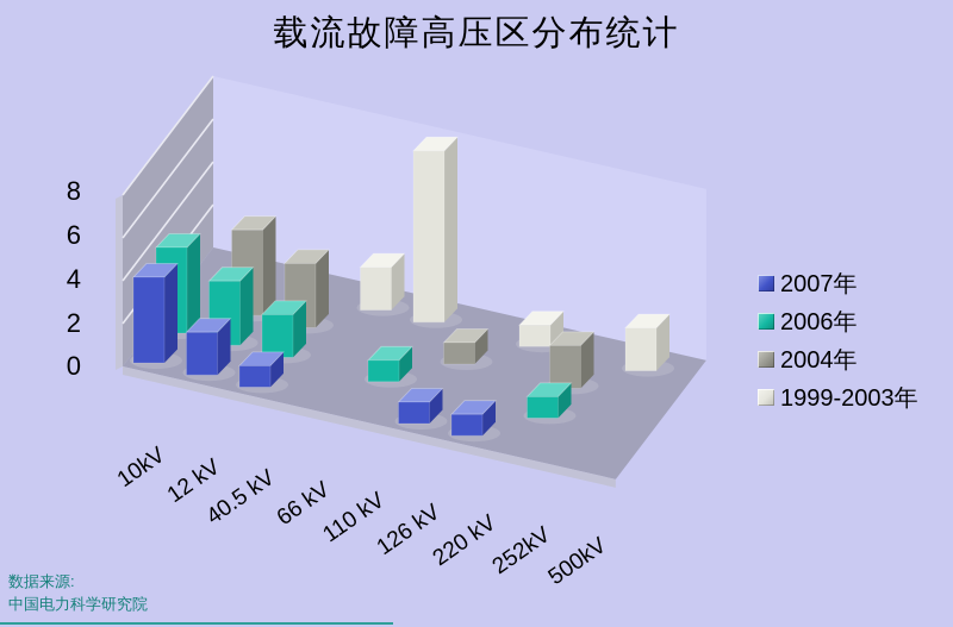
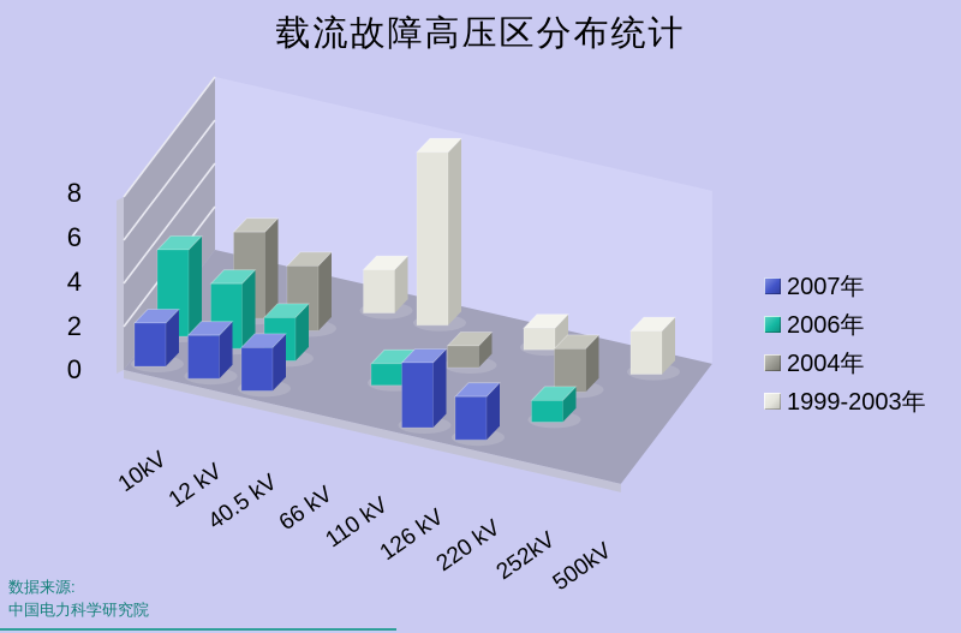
2007年/10kV: 4 -> 2
2007年/40.5 kV: 1 -> 2
2007年/126 kV: 1 -> 3
2007年/220 kV: 1 -> 2
